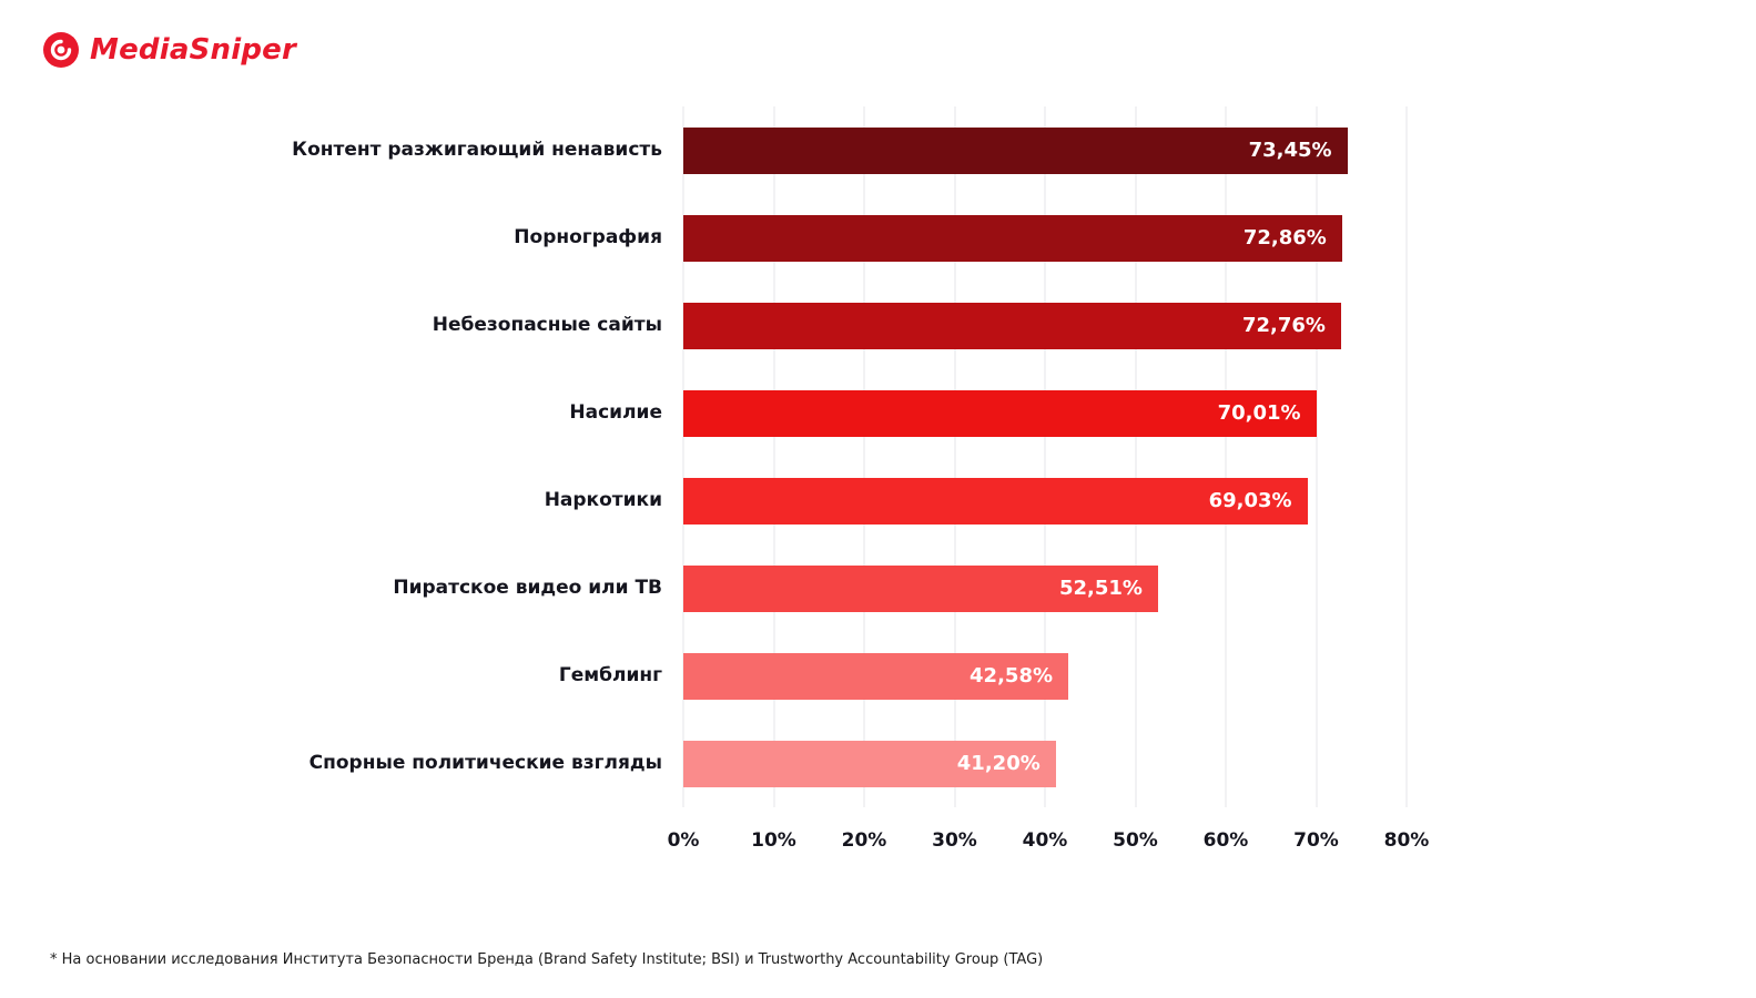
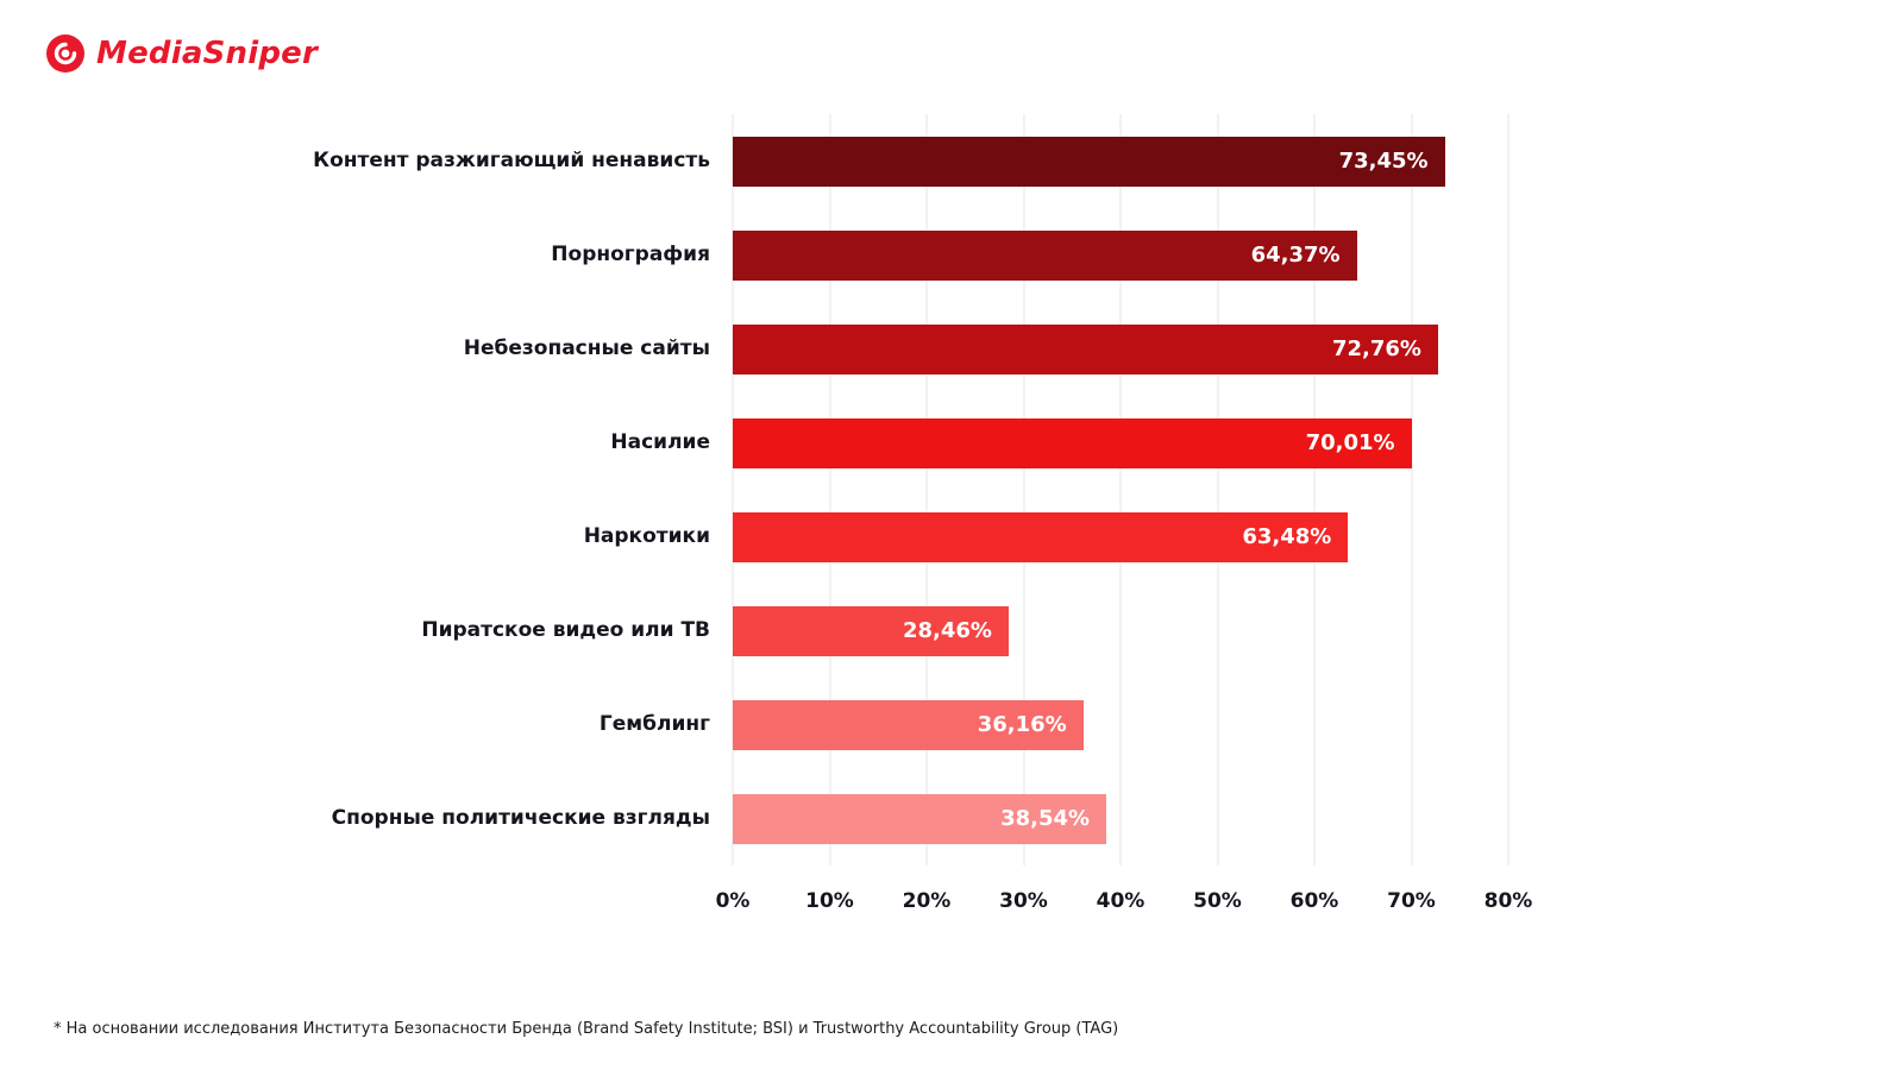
Порнография: 72,86% -> 64,37%
Наркотики: 69,03% -> 63,48%
Пиратское видео или ТВ: 52,51% -> 28,46%
Гемблинг: 42,58% -> 36,16%
Спорные политические взгляды: 41,20% -> 38,54%
